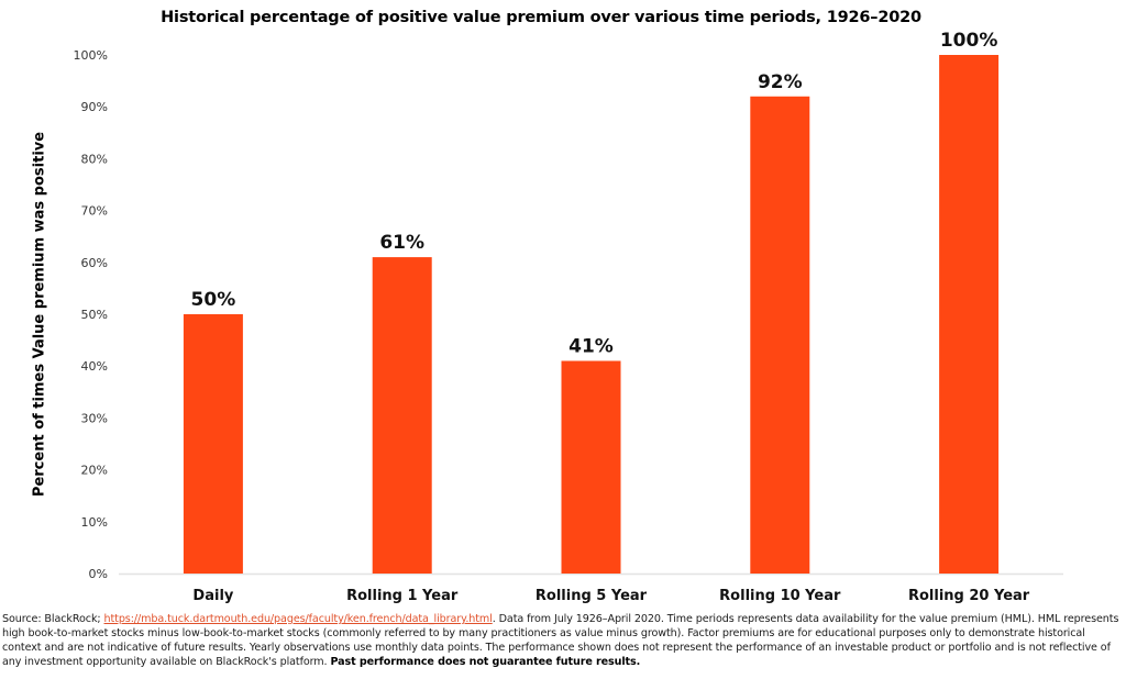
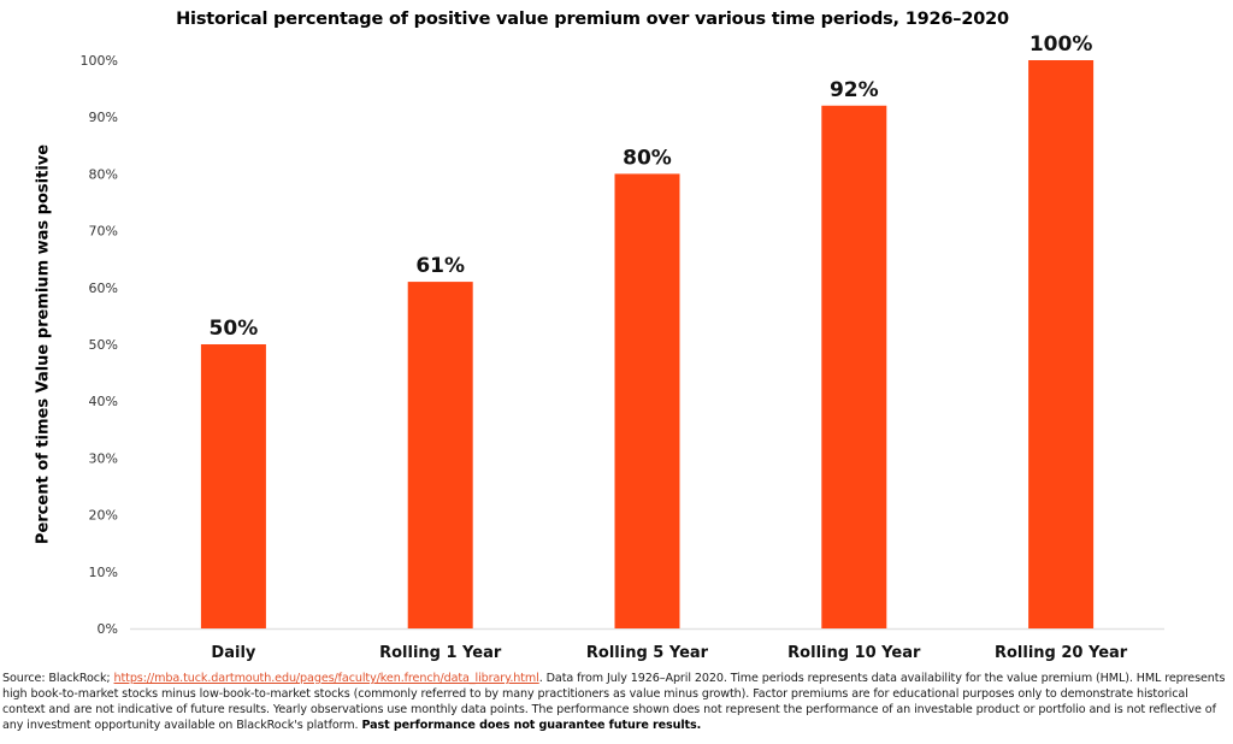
Rolling 5 Year: 41% -> 80%
